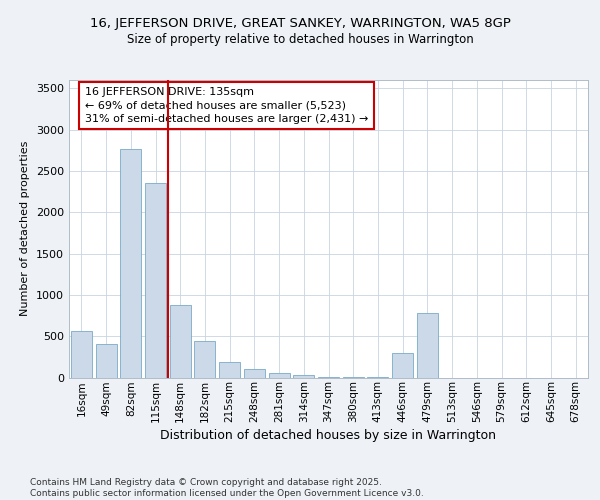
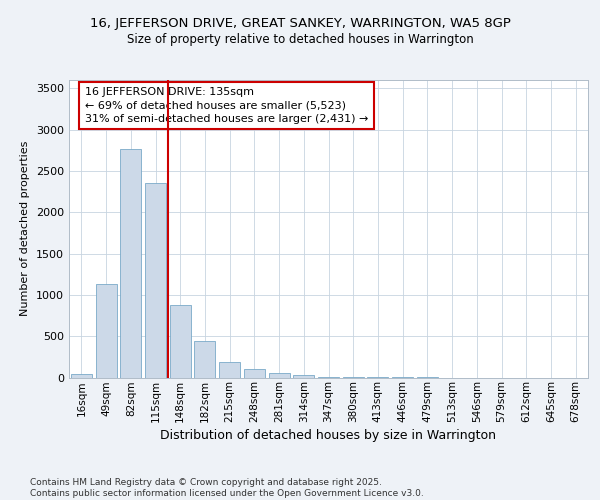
16sqm: 560 -> 40
49sqm: 400 -> 1130
446sqm: 300 -> 0
479sqm: 780 -> 0
